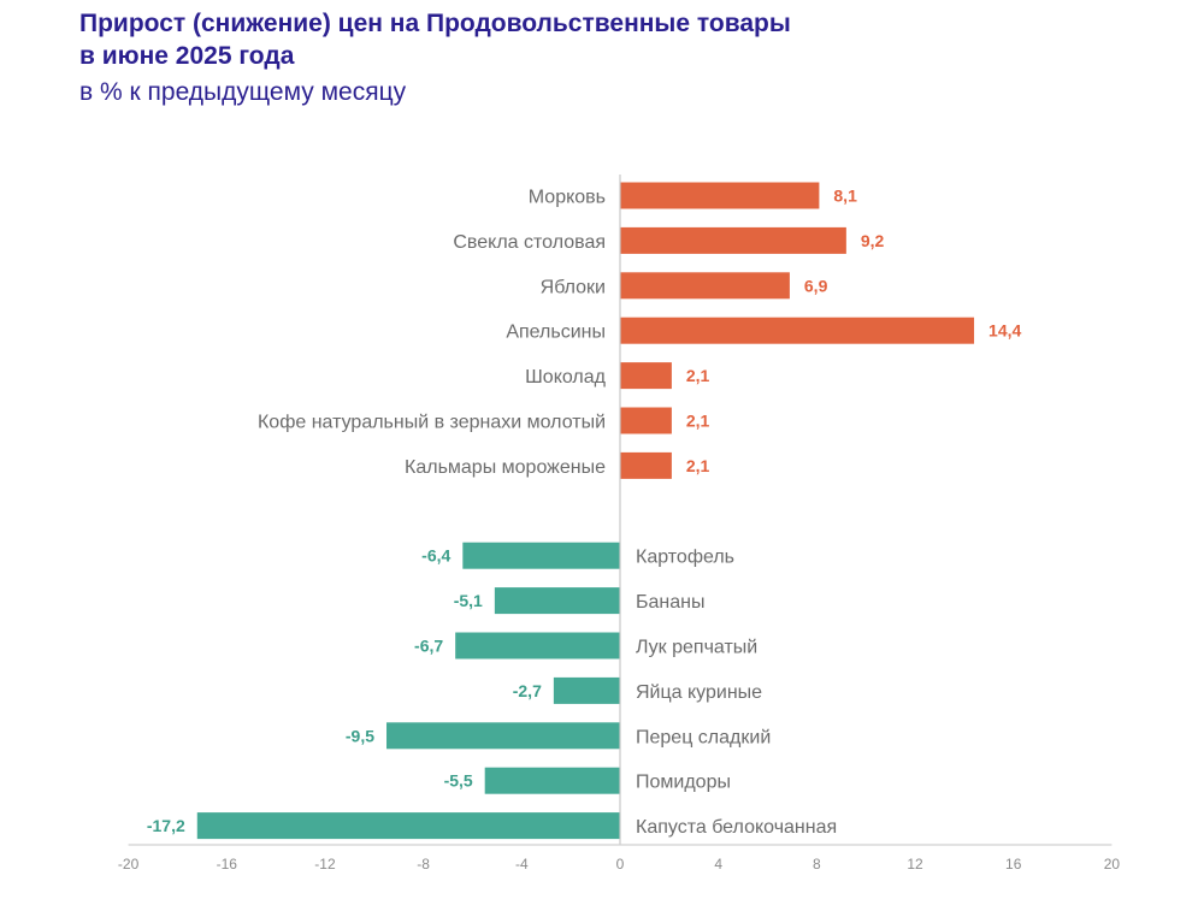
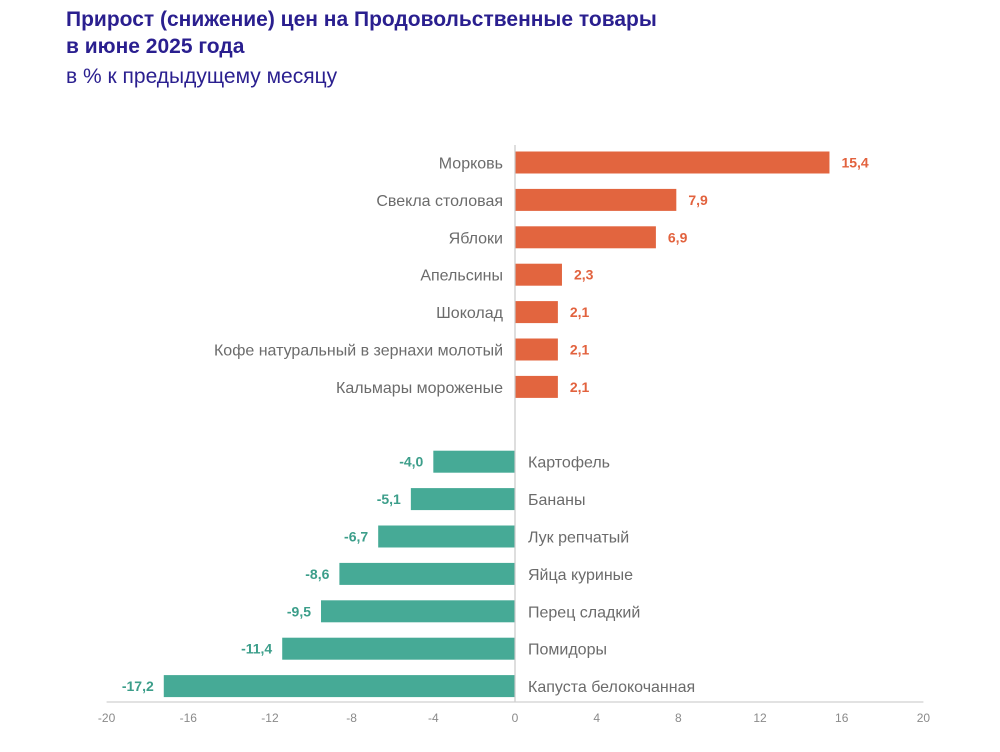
Морковь: 8,1 -> 15,4
Свекла столовая: 9,2 -> 7,9
Апельсины: 14,4 -> 2,3
Картофель: -6,4 -> -4,0
Яйца куриные: -2,7 -> -8,6
Помидоры: -5,5 -> -11,4
